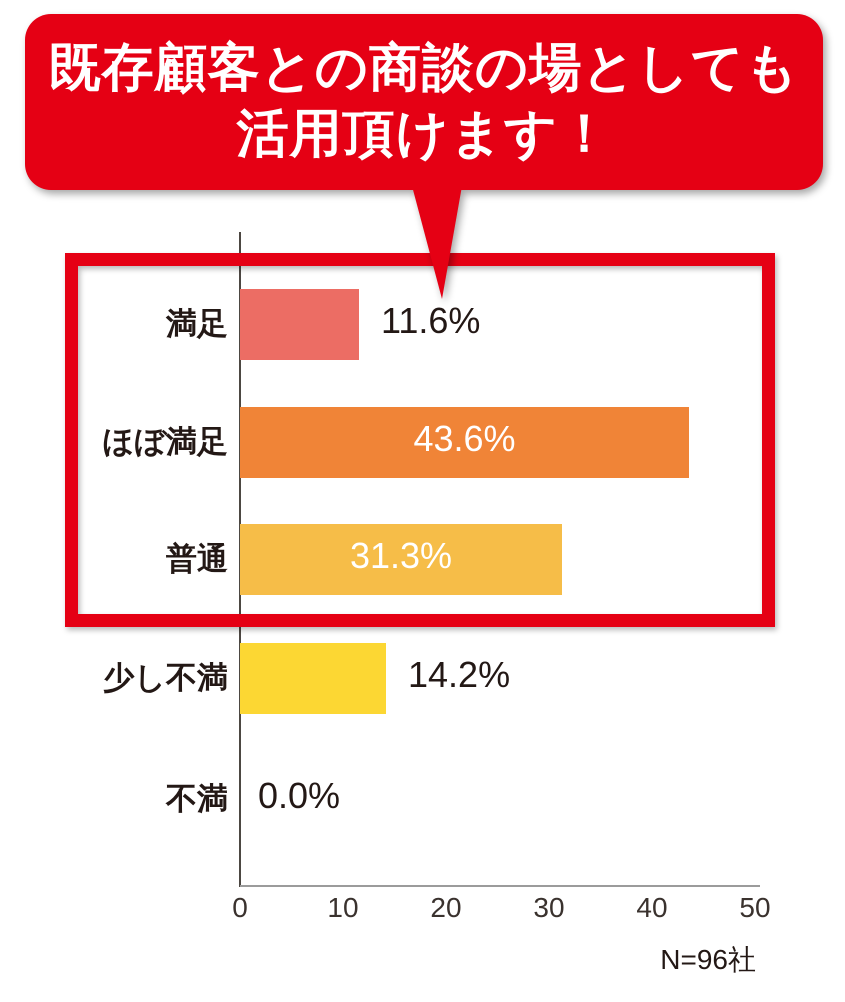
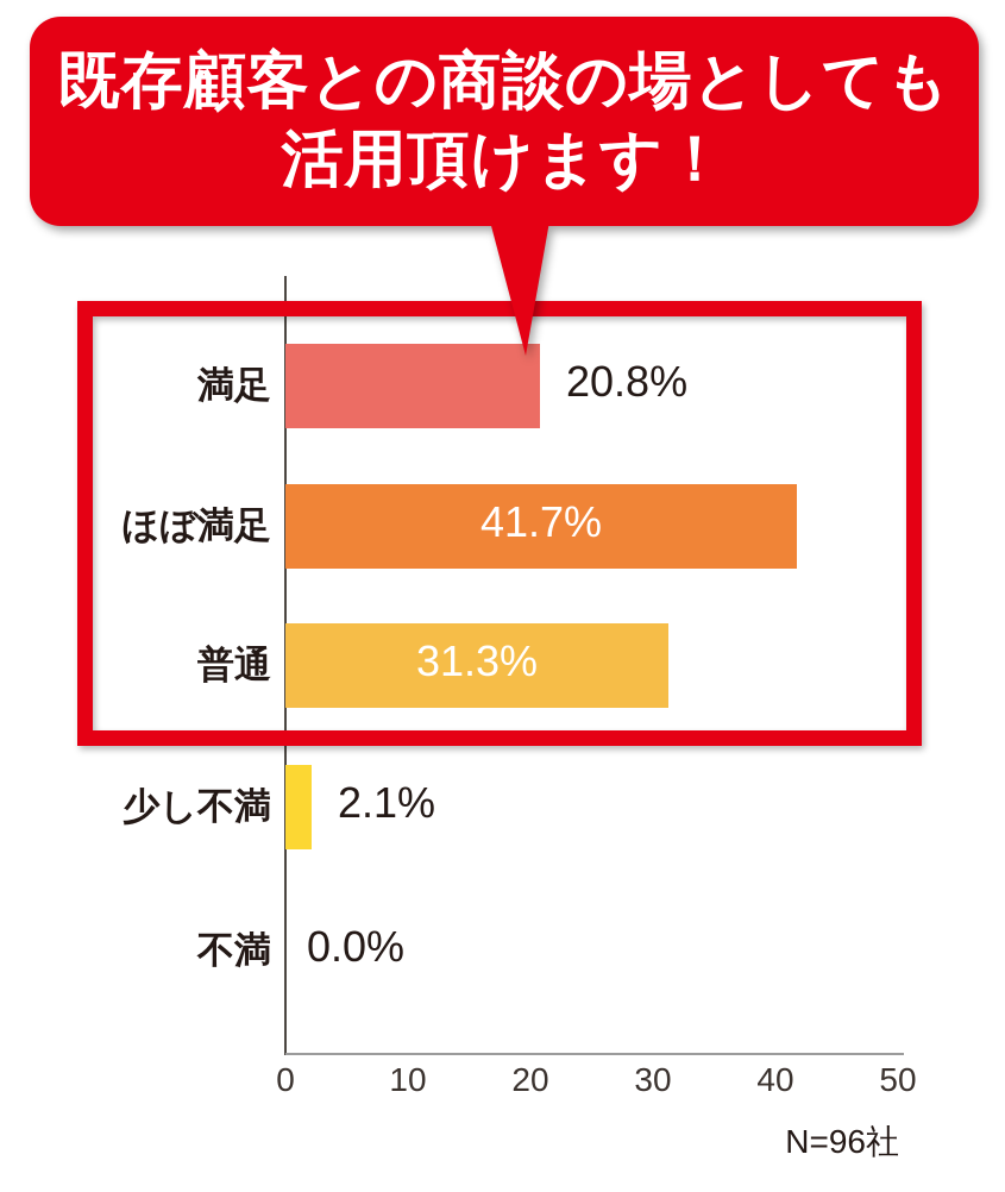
満足: 11.6% -> 20.8%
ほぼ満足: 43.6% -> 41.7%
少し不満: 14.2% -> 2.1%
